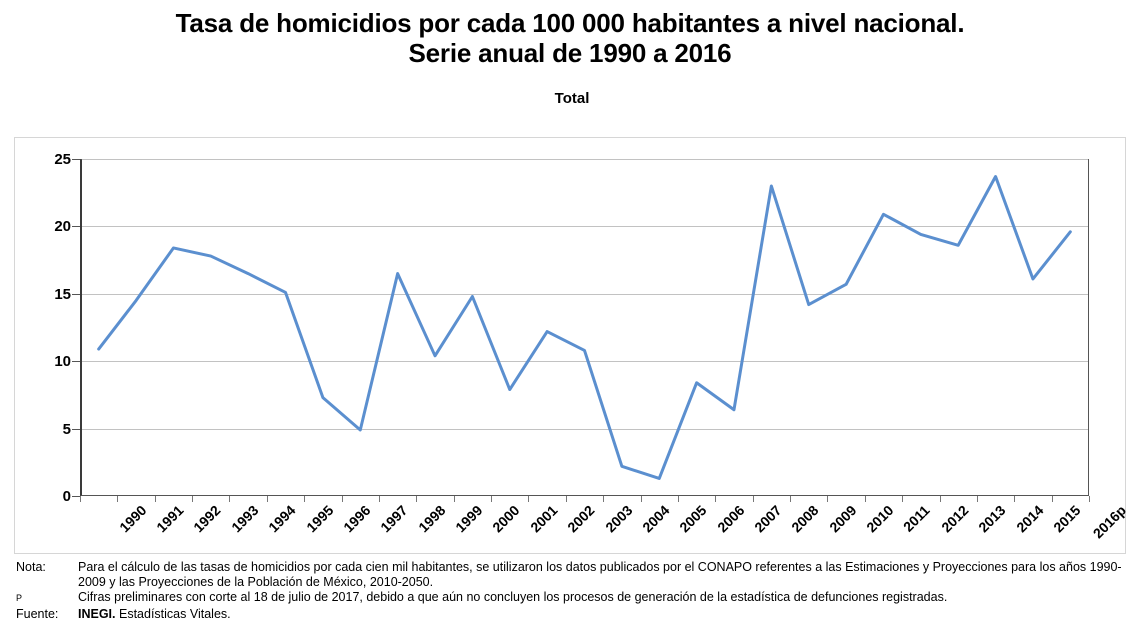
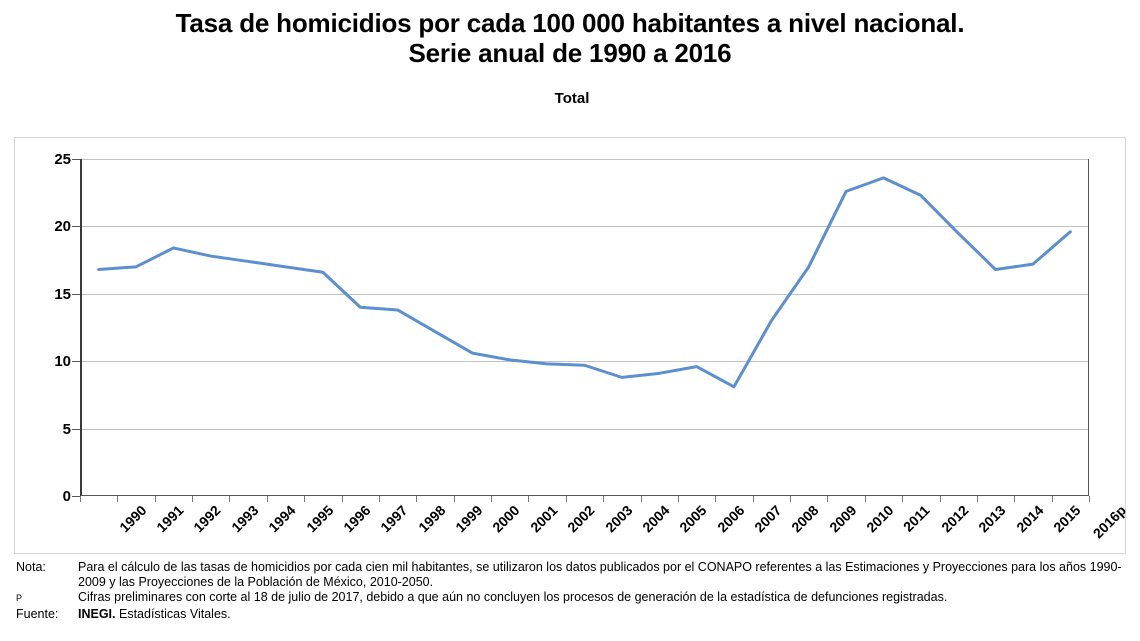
1990: 10.9 -> 16.8
1991: 14.5 -> 17.0
1994: 16.5 -> 17.4
1995: 15.1 -> 17.0
1996: 7.3 -> 16.6
1997: 4.9 -> 14.0
1998: 16.5 -> 13.8
1999: 10.4 -> 12.2
2000: 14.8 -> 10.6
2001: 7.9 -> 10.1
2002: 12.2 -> 9.8
2003: 10.8 -> 9.7
2004: 2.2 -> 8.8
2005: 1.3 -> 9.1
2006: 8.4 -> 9.6
2007: 6.4 -> 8.1
2008: 23.0 -> 13.0
2009: 14.2 -> 17.0
2010: 15.7 -> 22.6
2011: 20.9 -> 23.6
2012: 19.4 -> 22.3
2013: 18.6 -> 19.5
2014: 23.7 -> 16.8
2015: 16.1 -> 17.2
